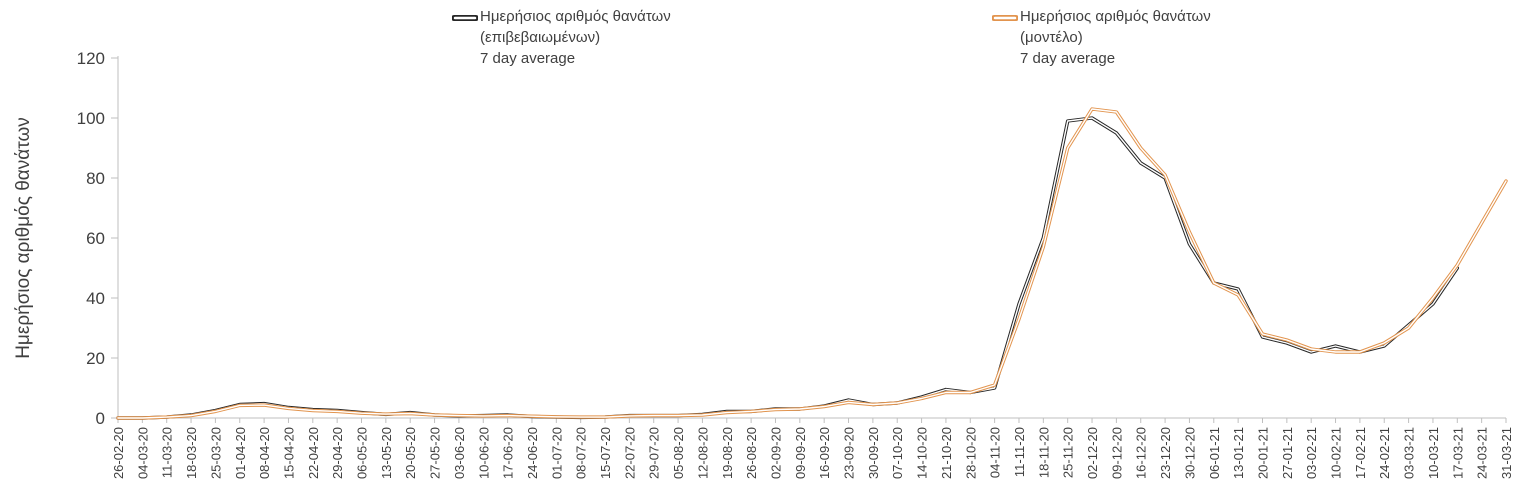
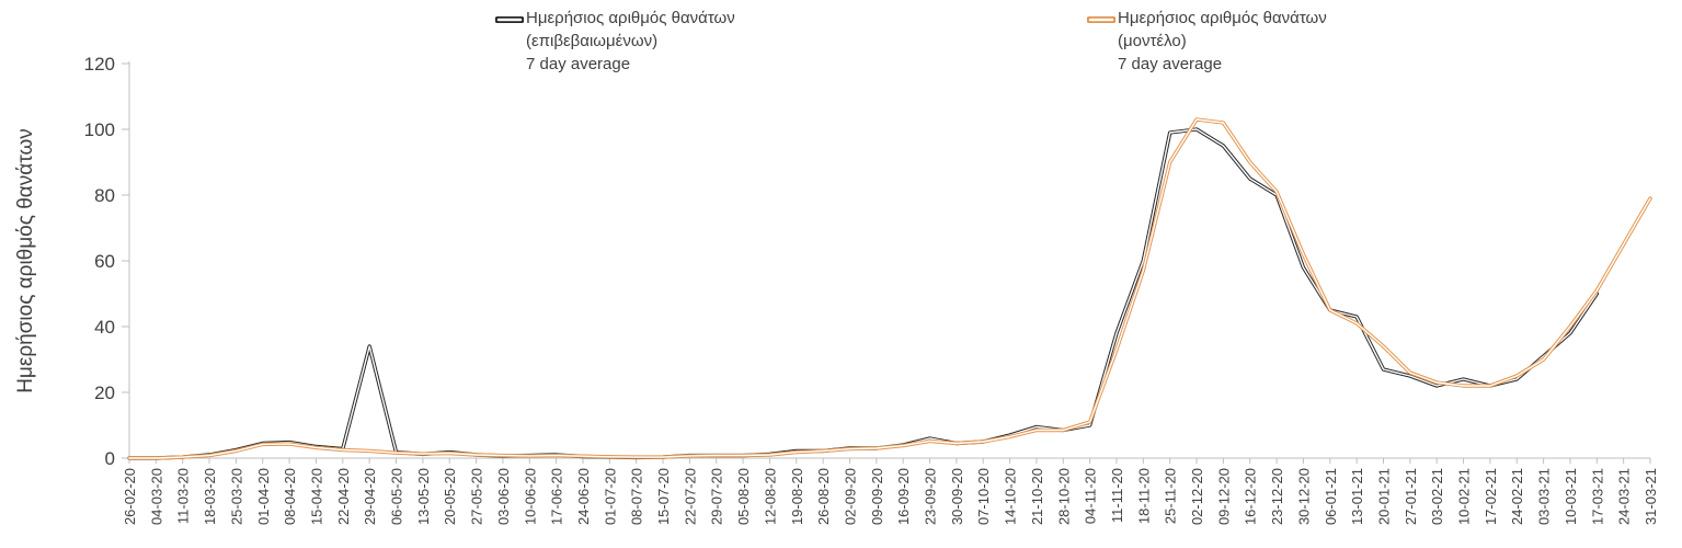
Ημερήσιος αριθμός θανάτων (επιβεβαιωμένων) 7 day average/29-04-20: 2 -> 34
Ημερήσιος αριθμός θανάτων (μοντέλο) 7 day average/20-01-21: 28 -> 34
